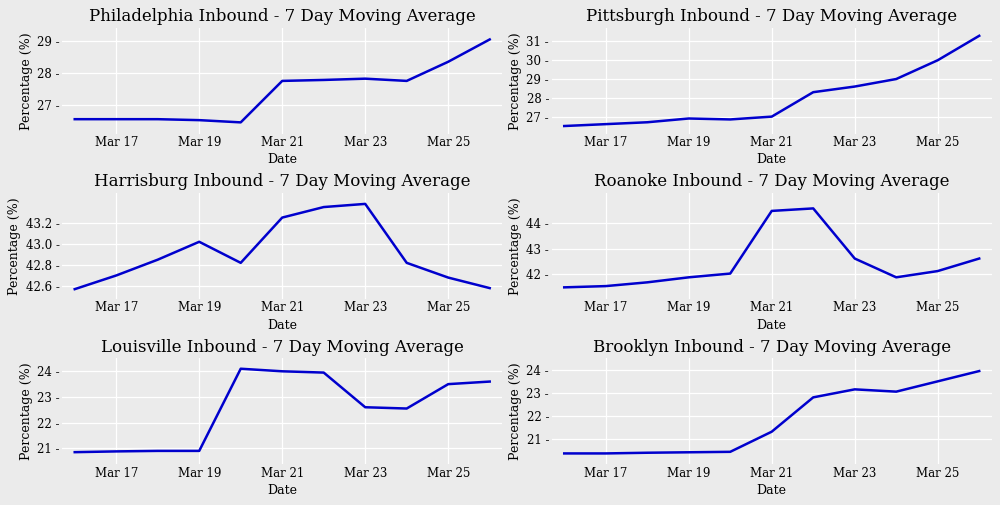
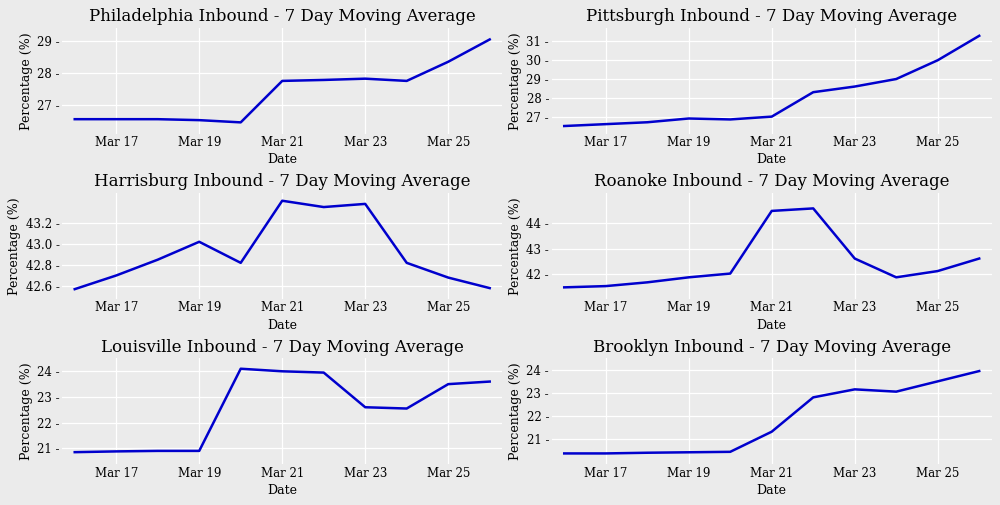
Harrisburg Inbound - 7 Day Moving Average/Mar 21: 43.25 - -> 43.41 -
